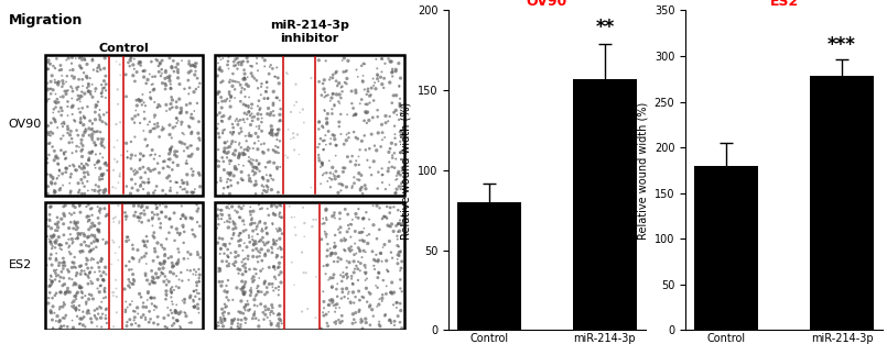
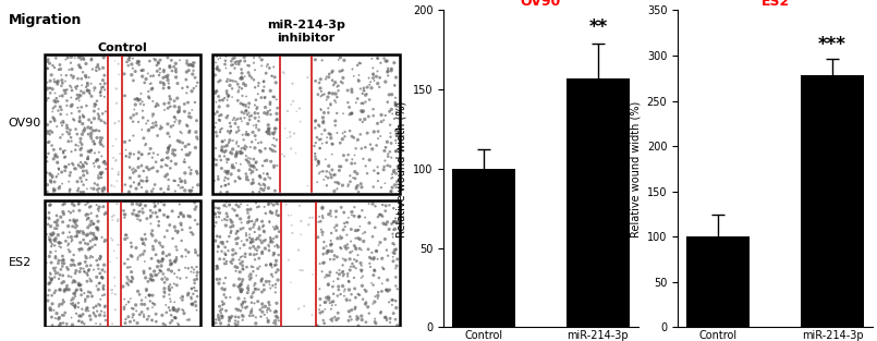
OV90/Control: 80 -> 100
ES2/Control: 180 -> 100
